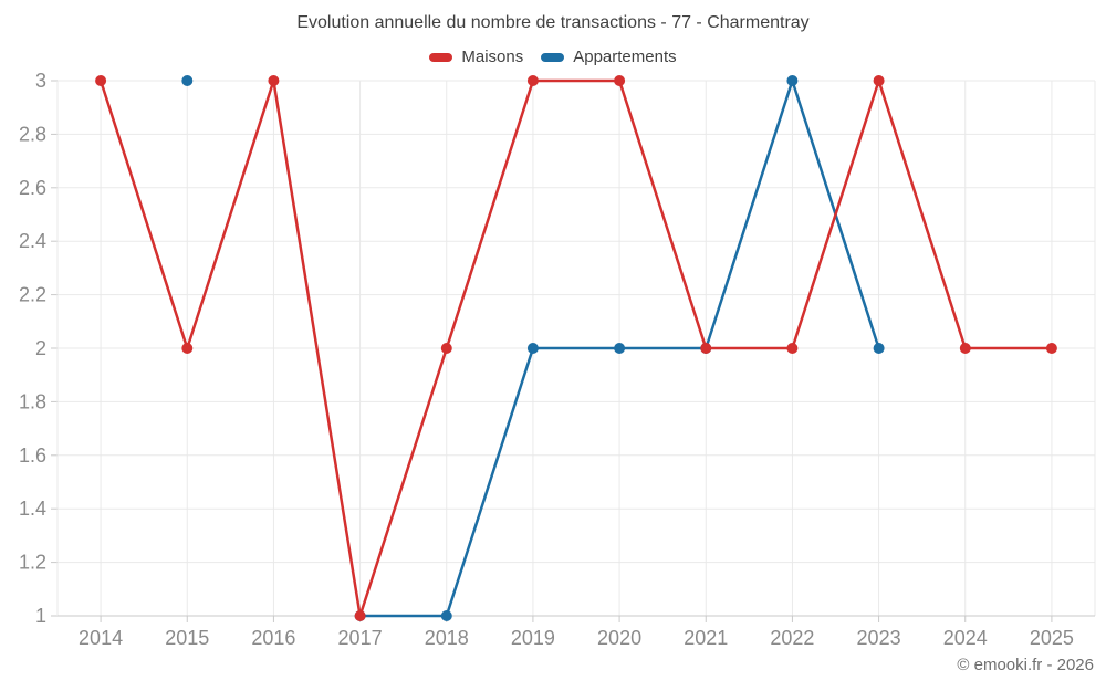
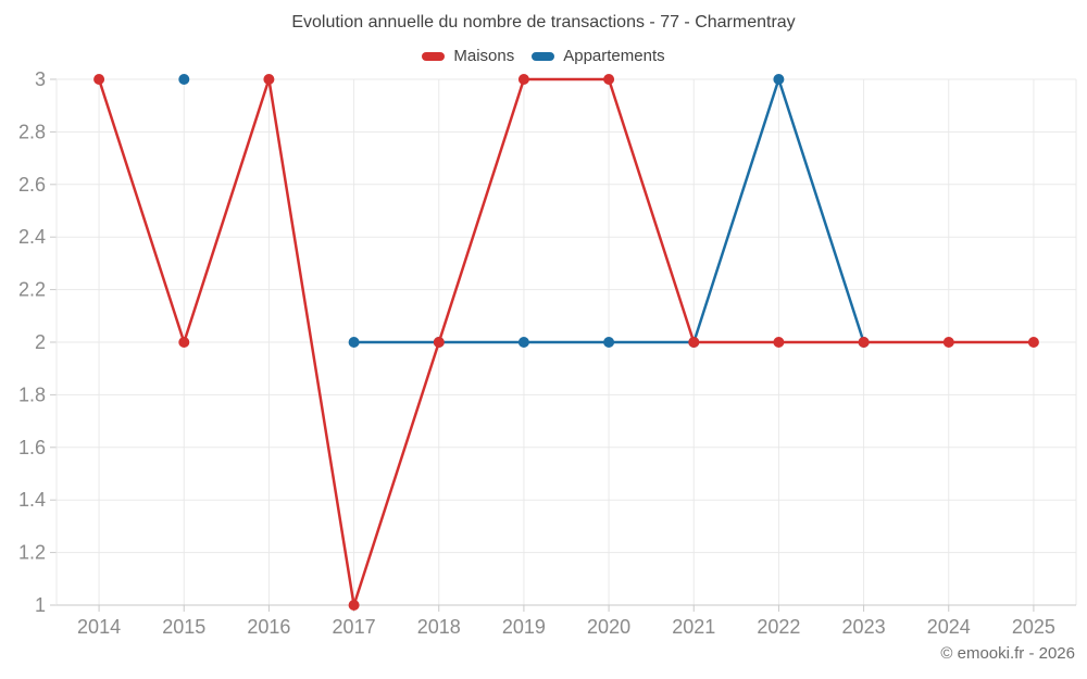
Appartements/2017: 1 -> 2
Appartements/2018: 1 -> 2
Maisons/2023: 3 -> 2
